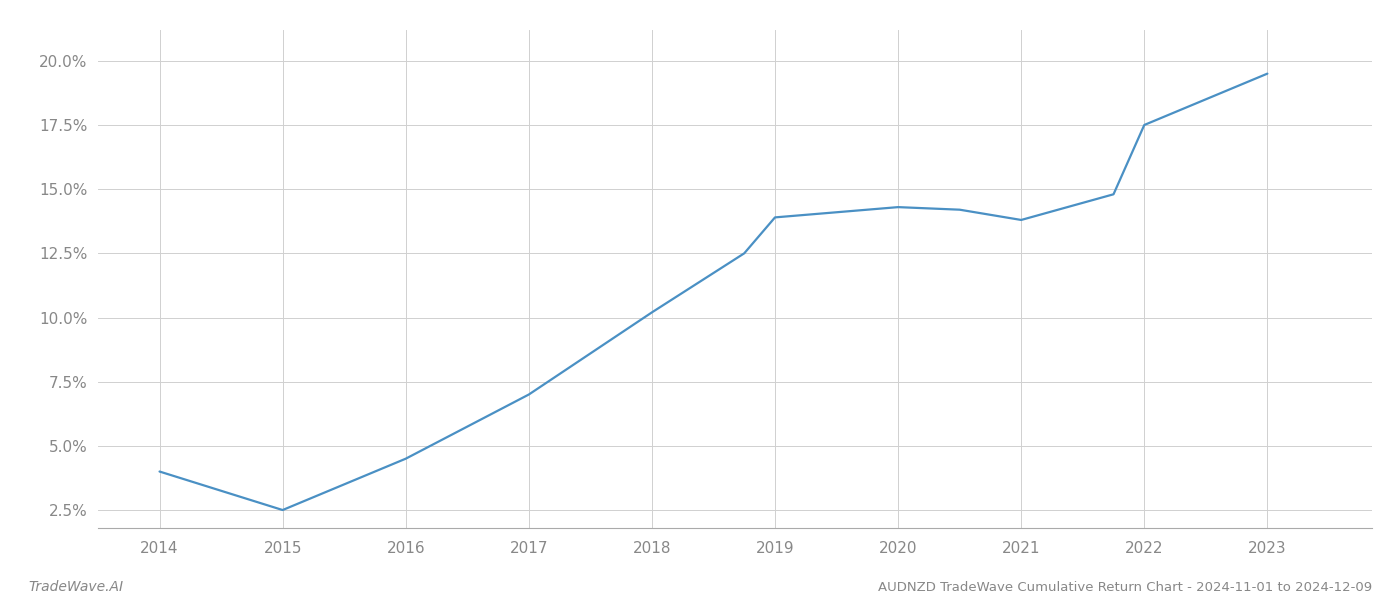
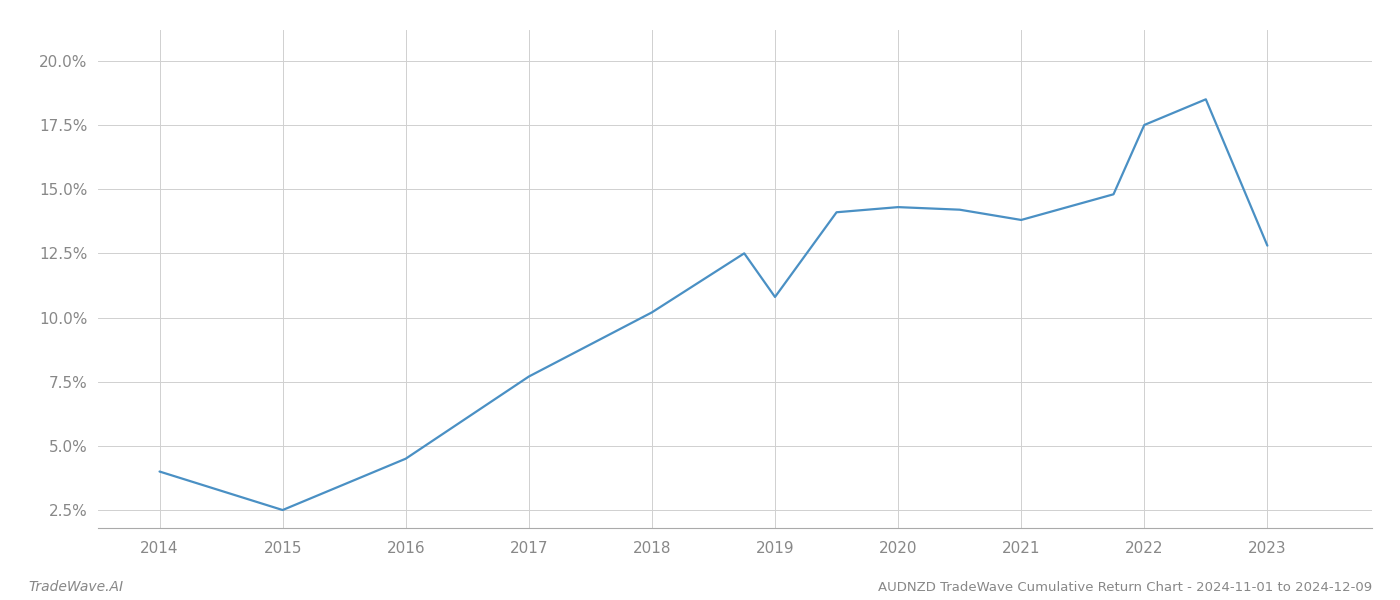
2017: 7.0% -> 7.7%
2019: 13.9% -> 10.8%
2023: 19.5% -> 12.8%
